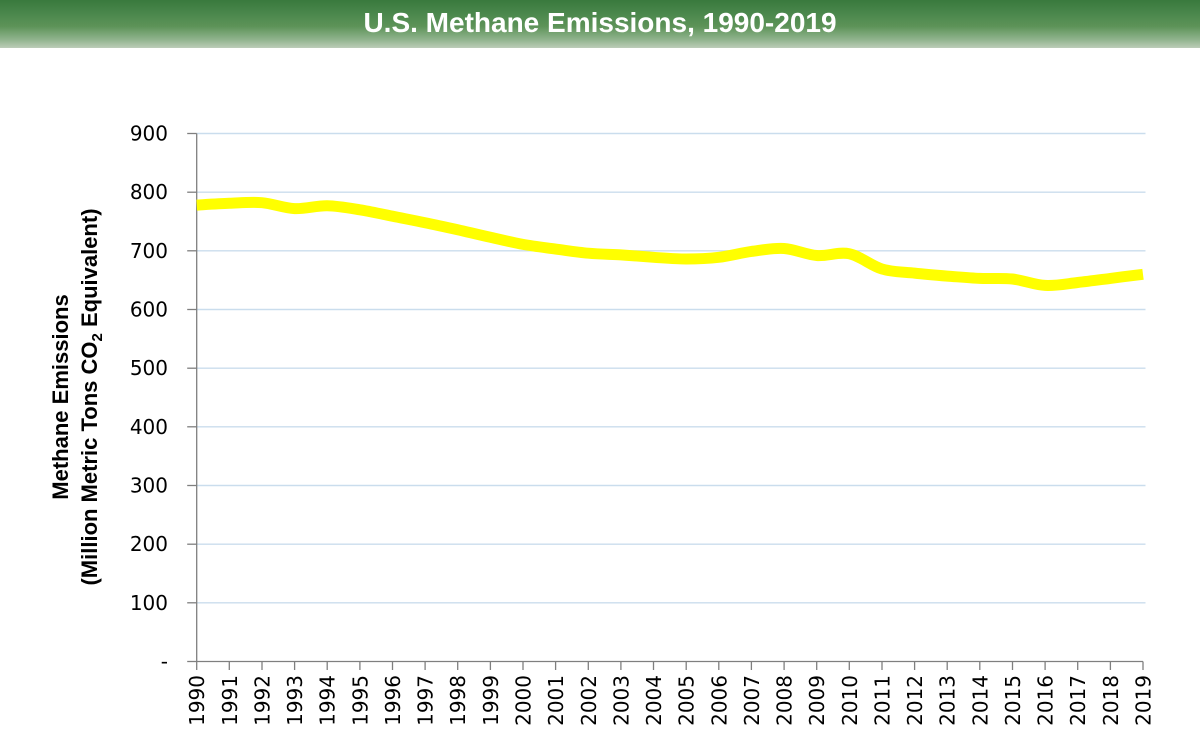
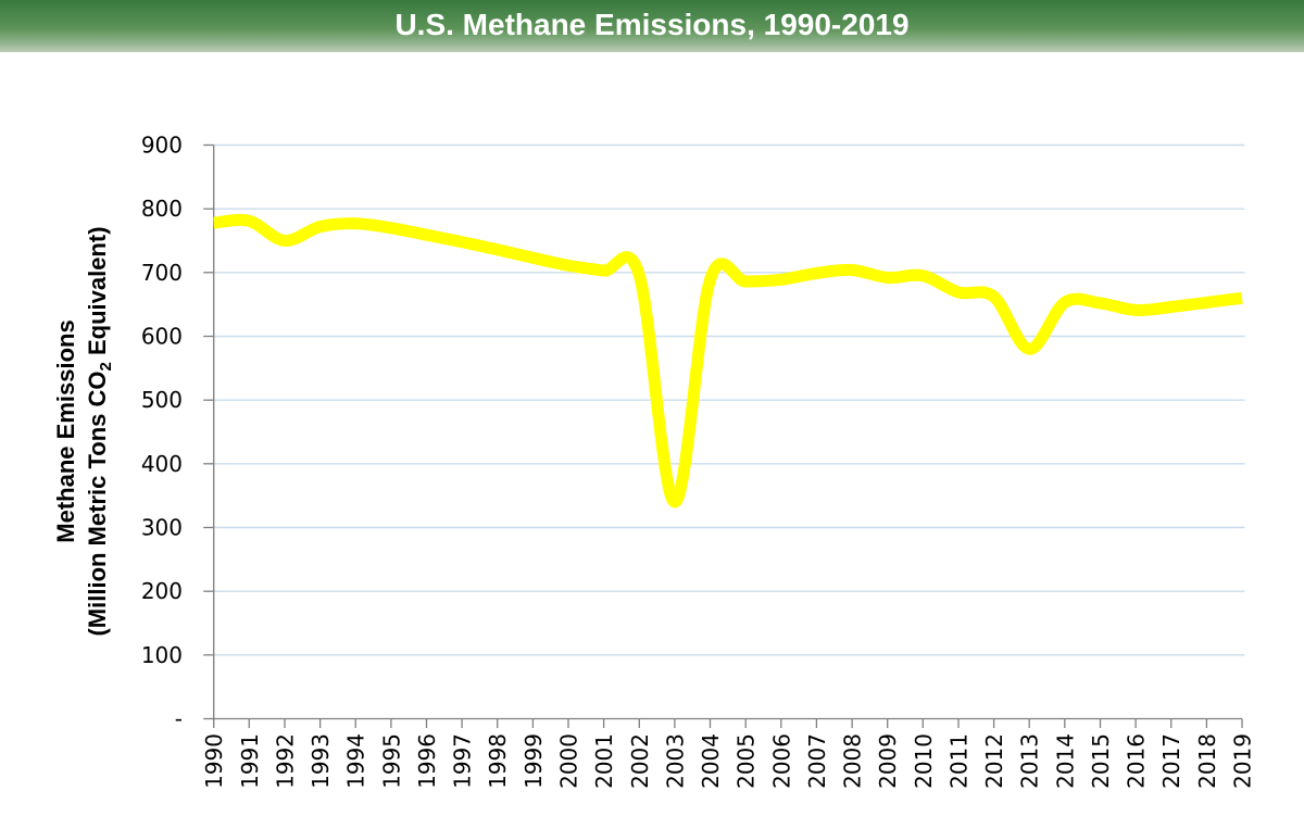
1992: 780 -> 750
2003: 690 -> 340
2013: 660 -> 580
